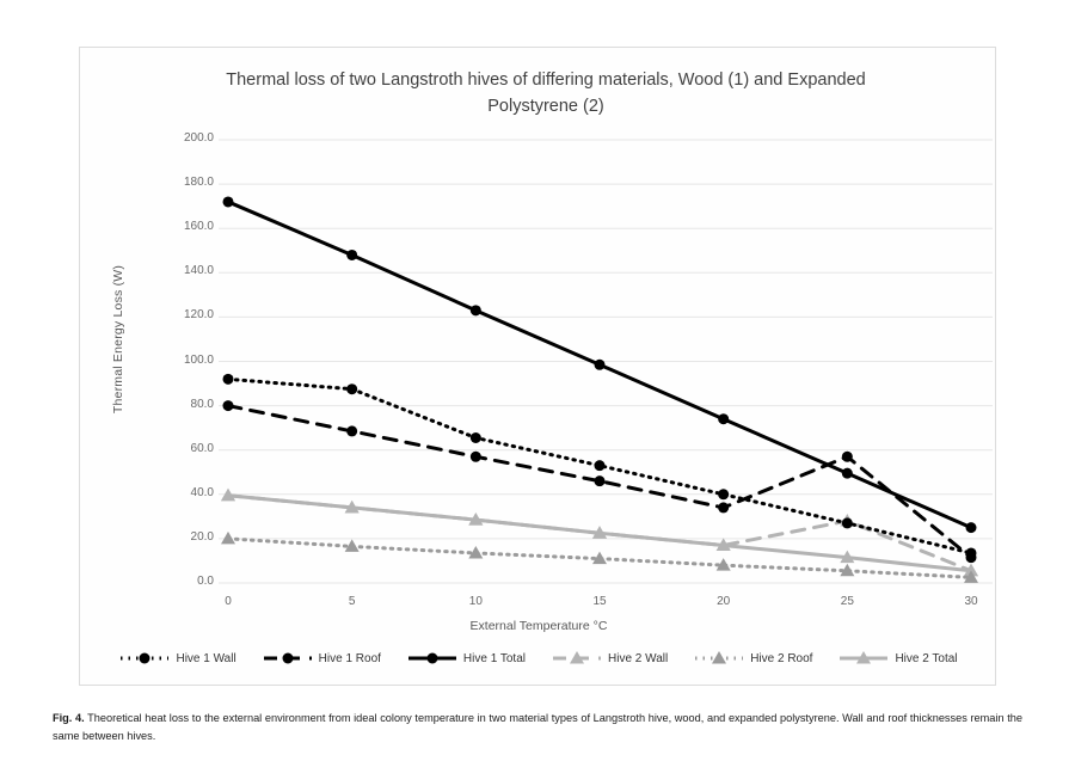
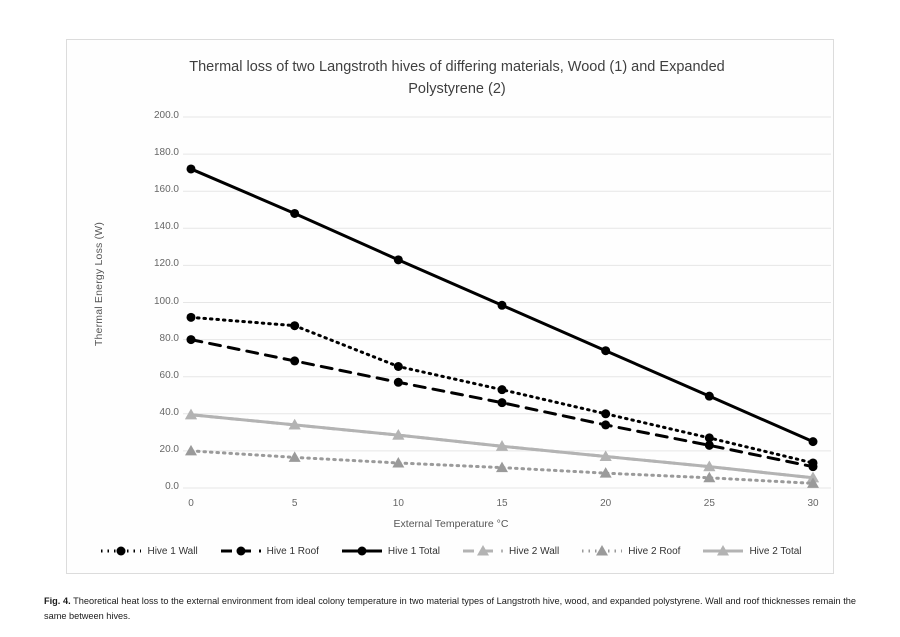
Hive 1 Roof/25: 57 -> 23
Hive 2 Wall/25: 28 -> 12
